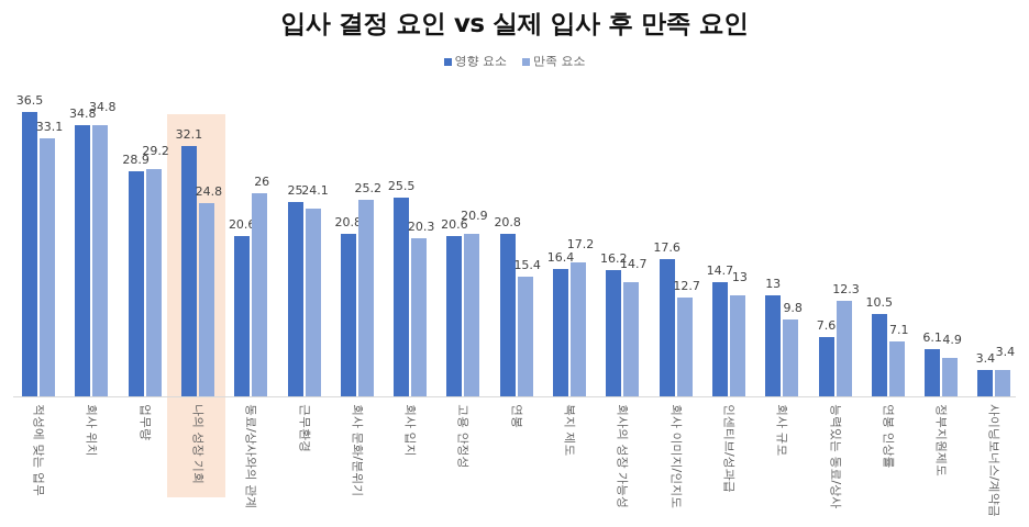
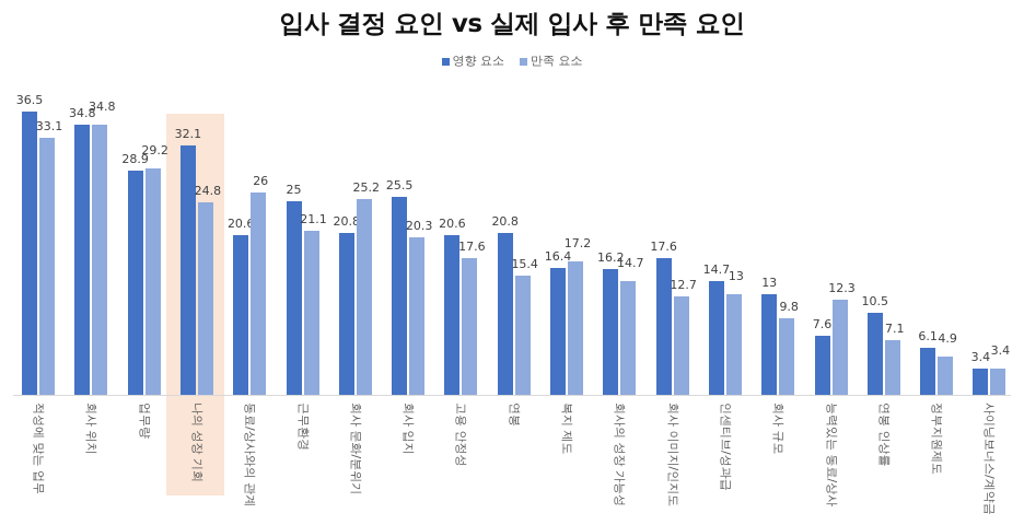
만족 요소/근무환경: 24.1 -> 21.1
만족 요소/고용 안정성: 20.9 -> 17.6
